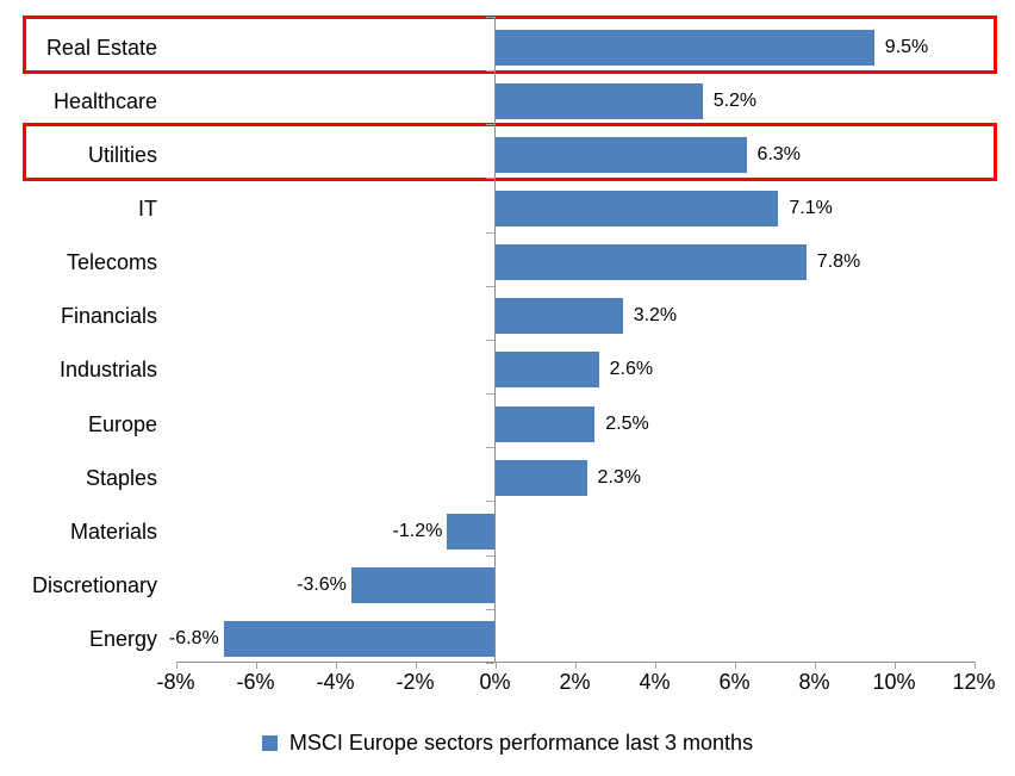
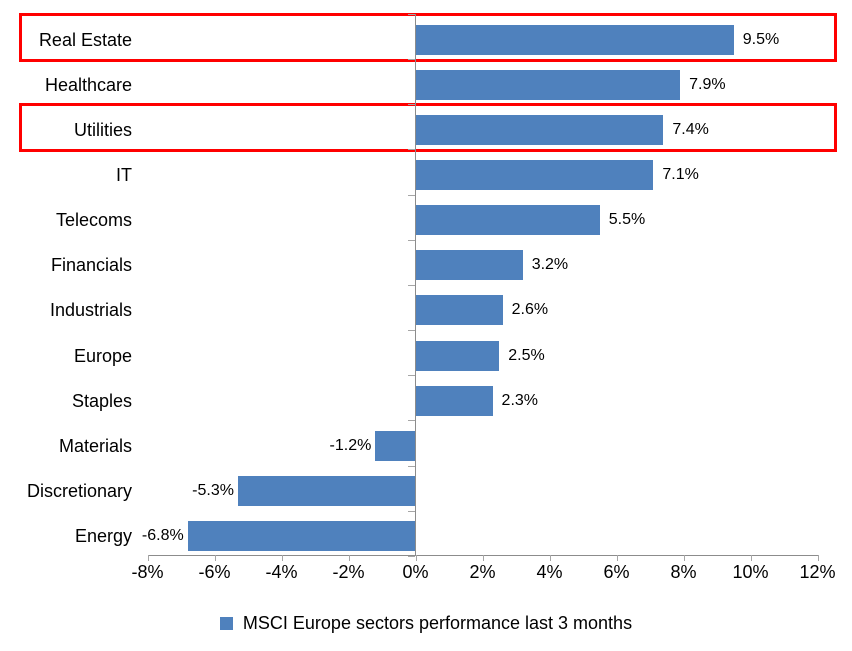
Healthcare: 5.2% -> 7.9%
Utilities: 6.3% -> 7.4%
Telecoms: 7.8% -> 5.5%
Discretionary: -3.6% -> -5.3%
